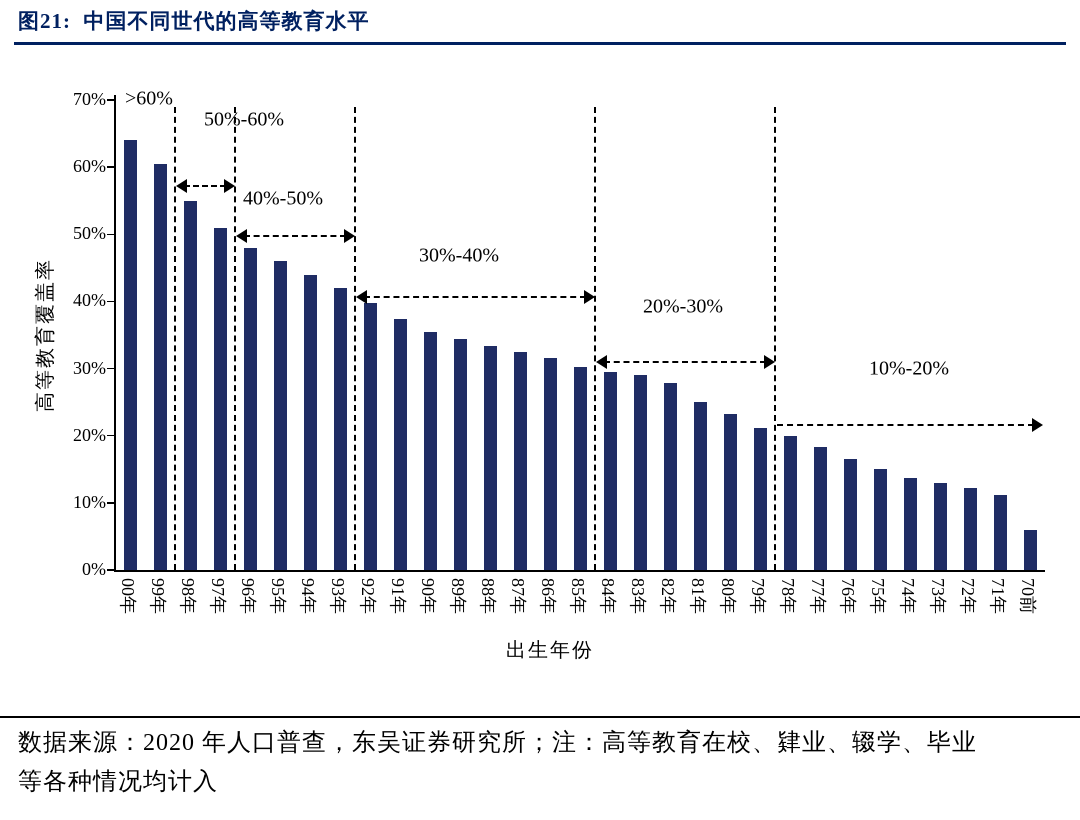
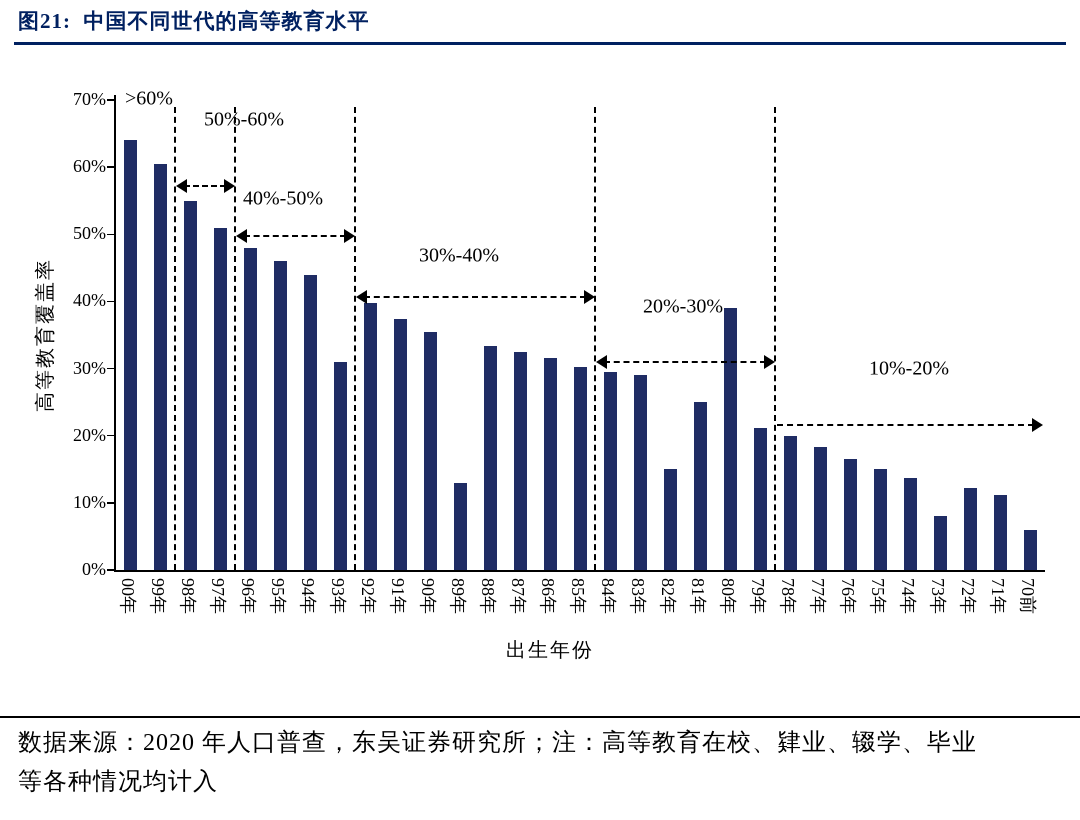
93年: 42% -> 31%
89年: 34% -> 13%
82年: 28% -> 15%
80年: 23% -> 39%
73年: 13% -> 8%
